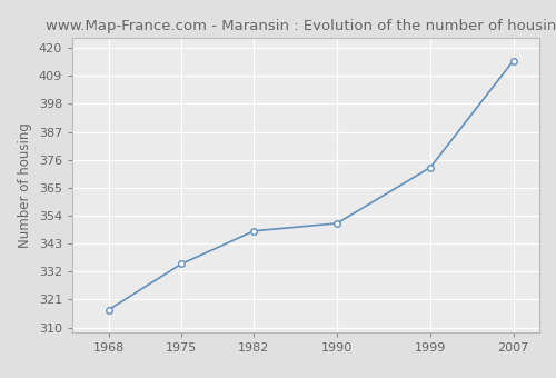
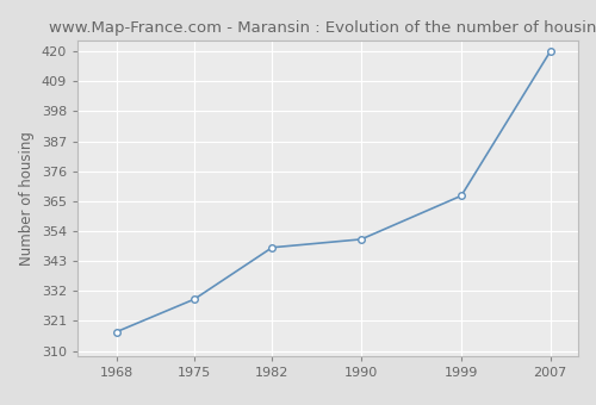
1975: 335 -> 329
1999: 373 -> 367
2007: 415 -> 420
